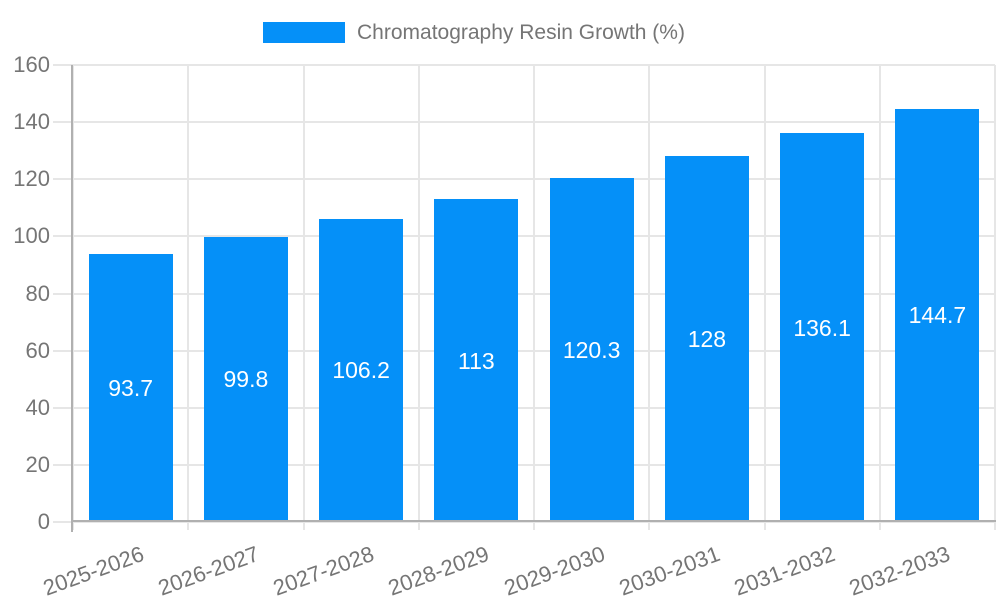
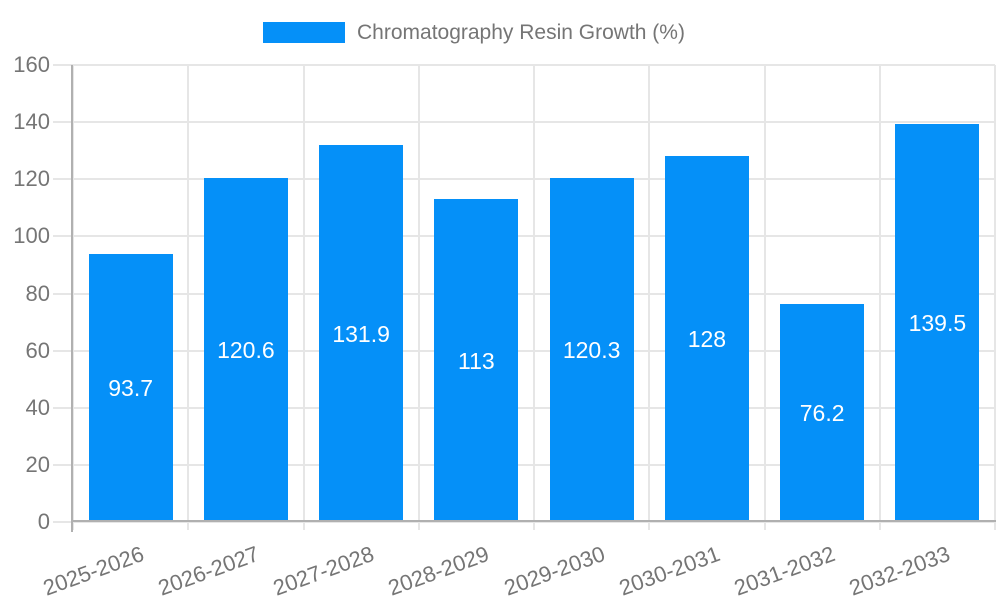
2026-2027: 99.8 -> 120.6
2027-2028: 106.2 -> 131.9
2031-2032: 136.1 -> 76.2
2032-2033: 144.7 -> 139.5
